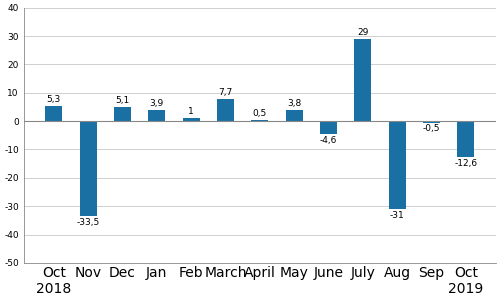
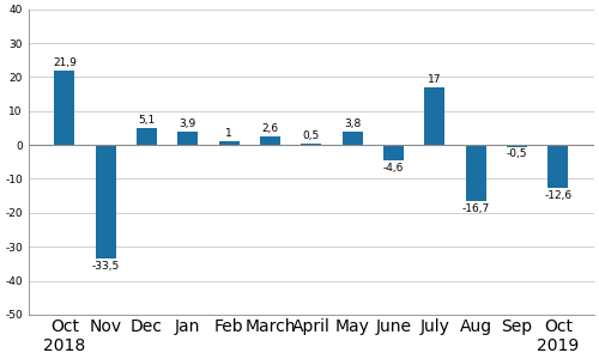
Oct 2018: 5,3 -> 21,9
March: 7,7 -> 2,6
July: 29 -> 17
Aug: -31 -> -16,7
